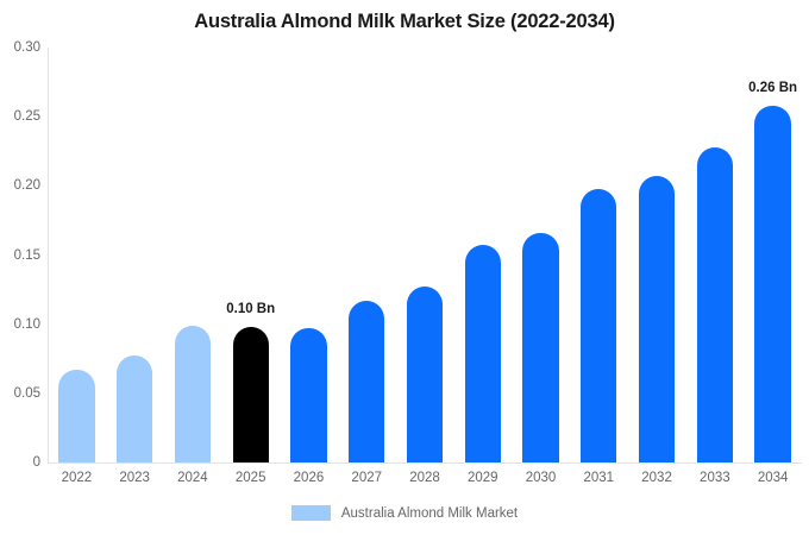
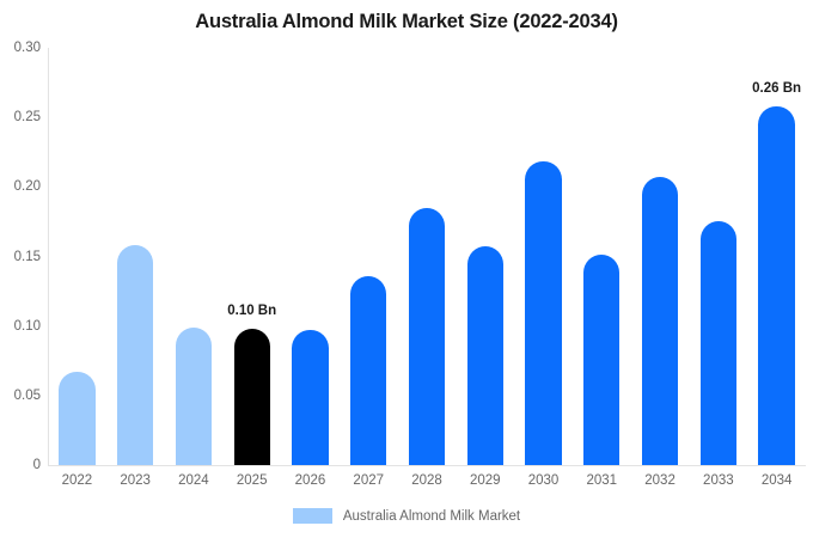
2023: 0.077 -> 0.158
2027: 0.117 -> 0.136
2028: 0.127 -> 0.185
2030: 0.166 -> 0.218
2031: 0.198 -> 0.151
2033: 0.228 -> 0.175
